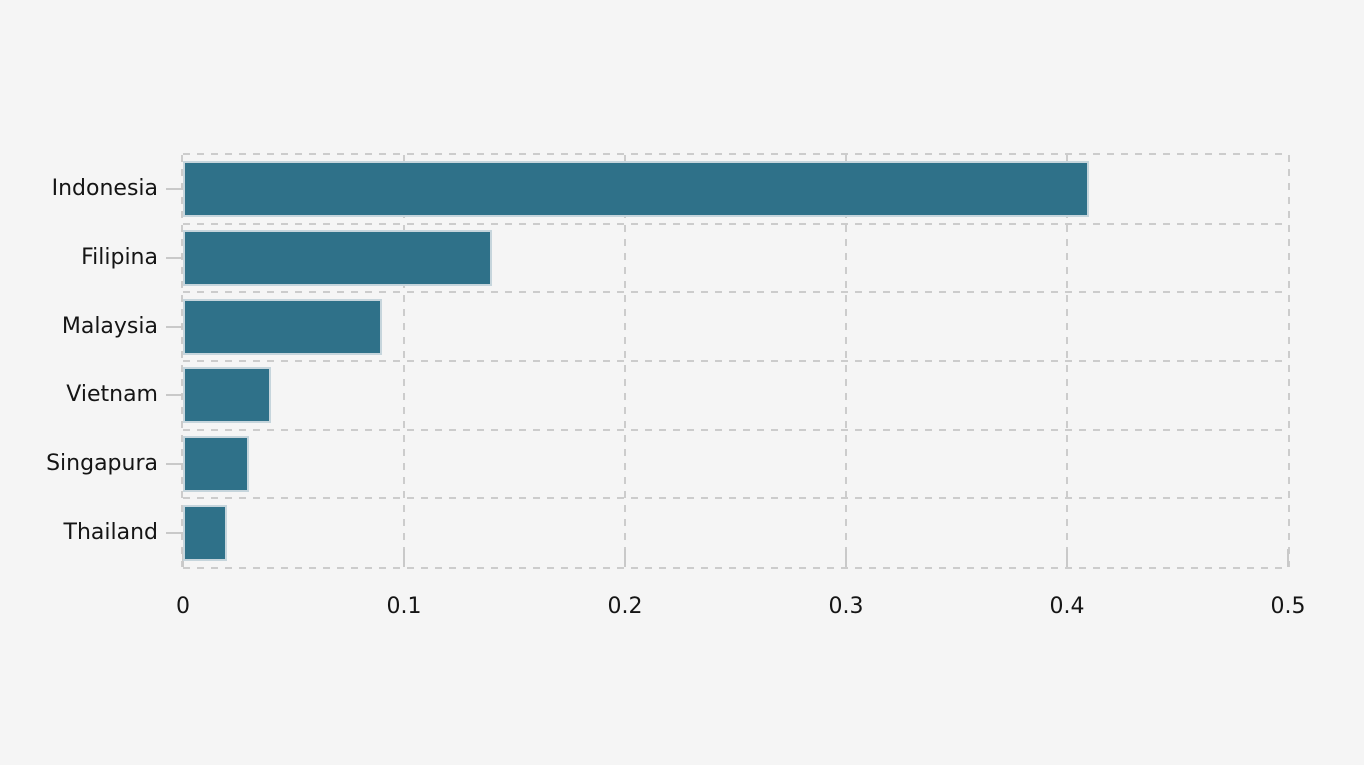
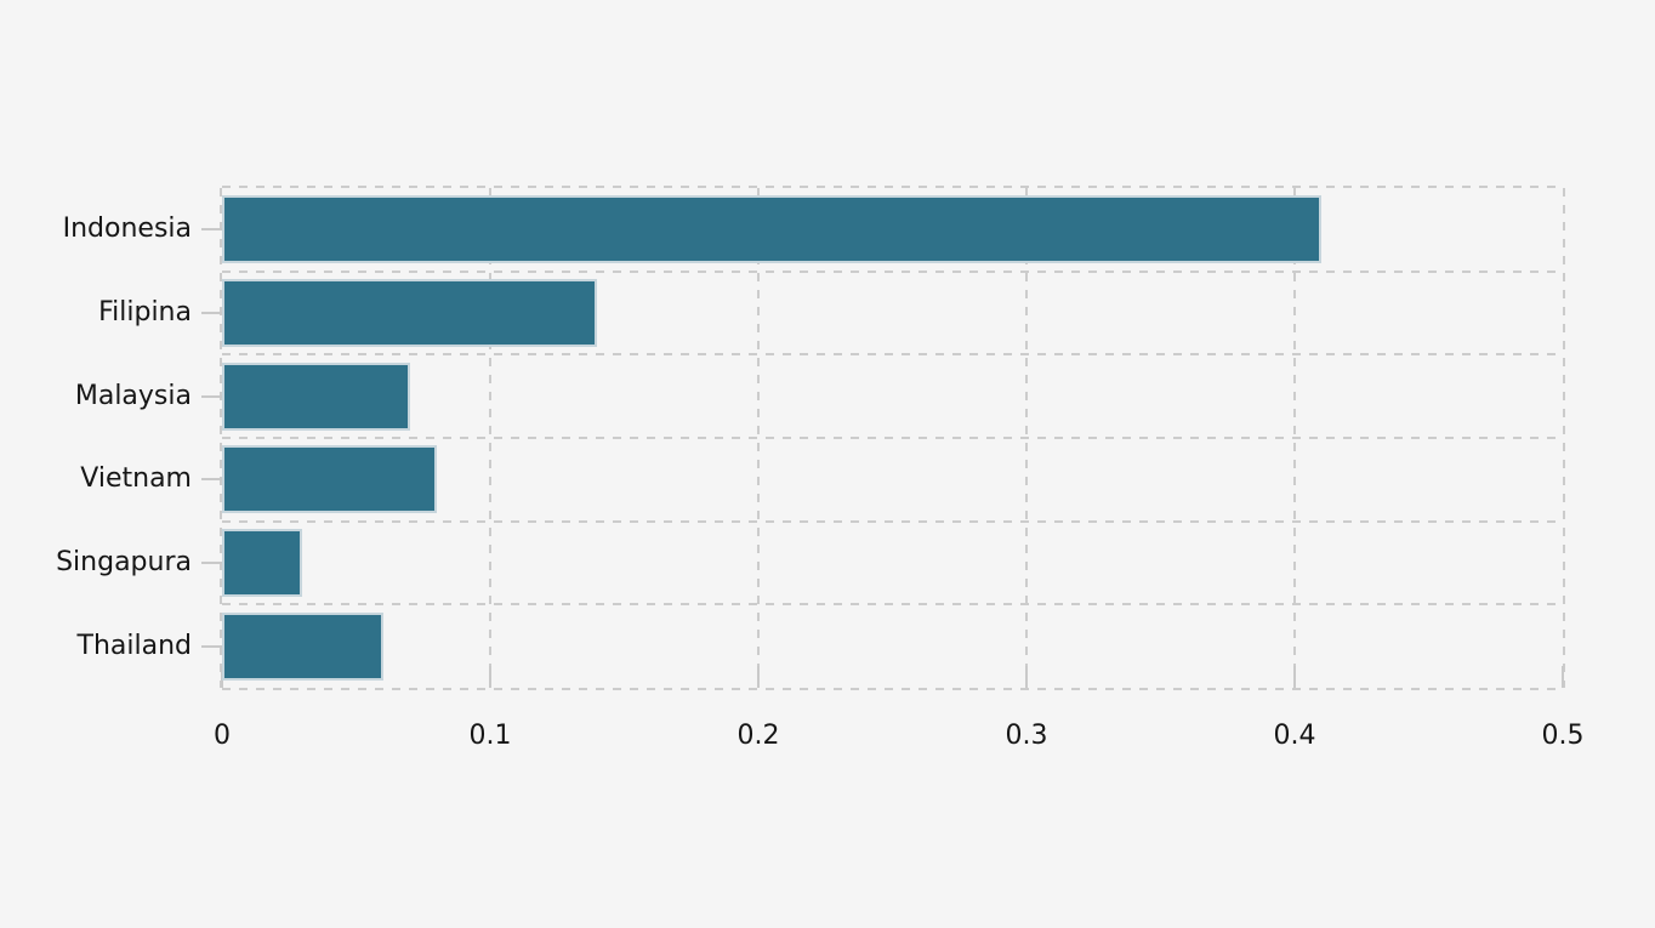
Malaysia: 0.09 -> 0.07
Vietnam: 0.04 -> 0.08
Thailand: 0.02 -> 0.06
